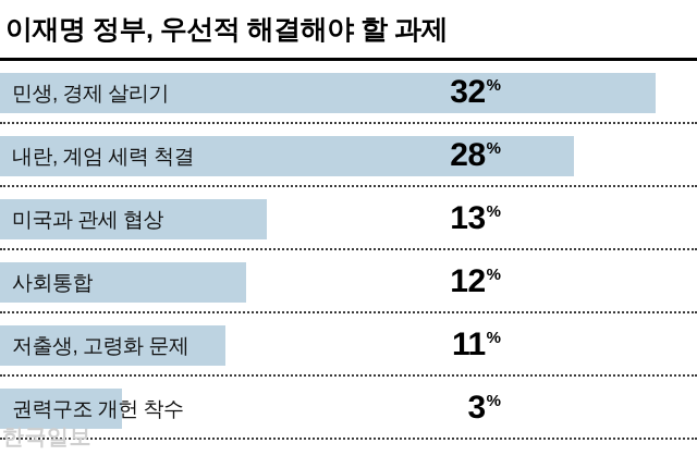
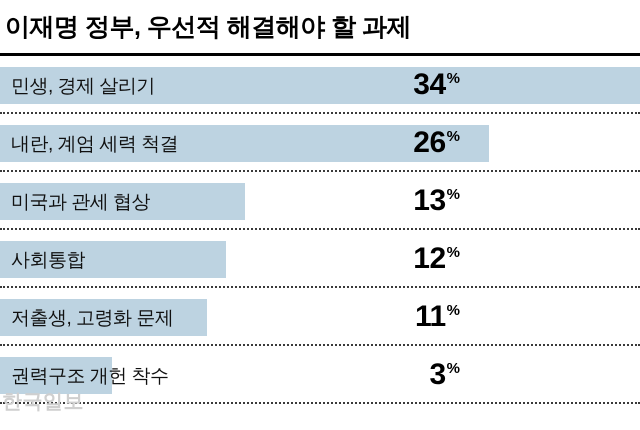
민생, 경제 살리기: 32 -> 34
내란, 계엄 세력 척결: 28 -> 26
